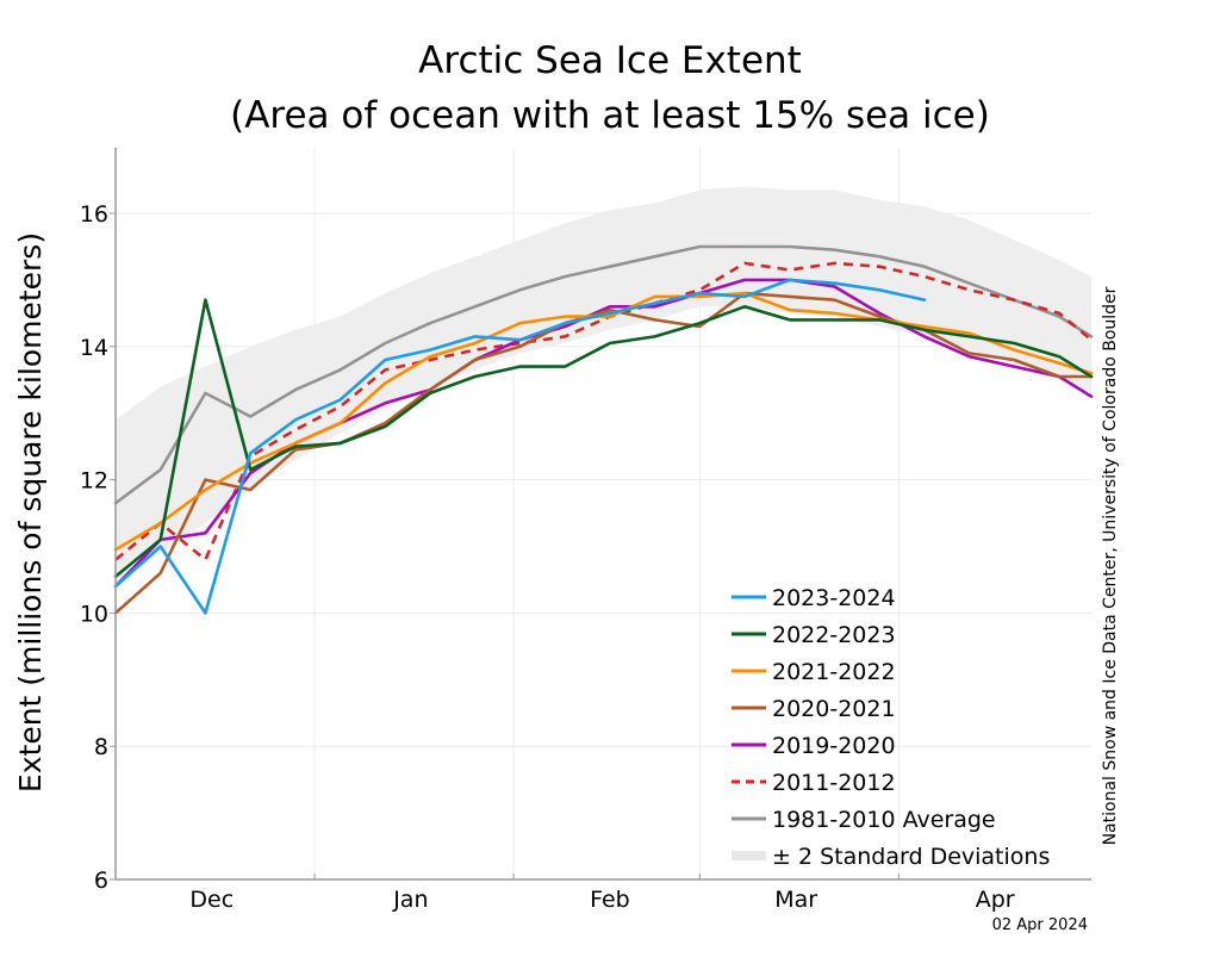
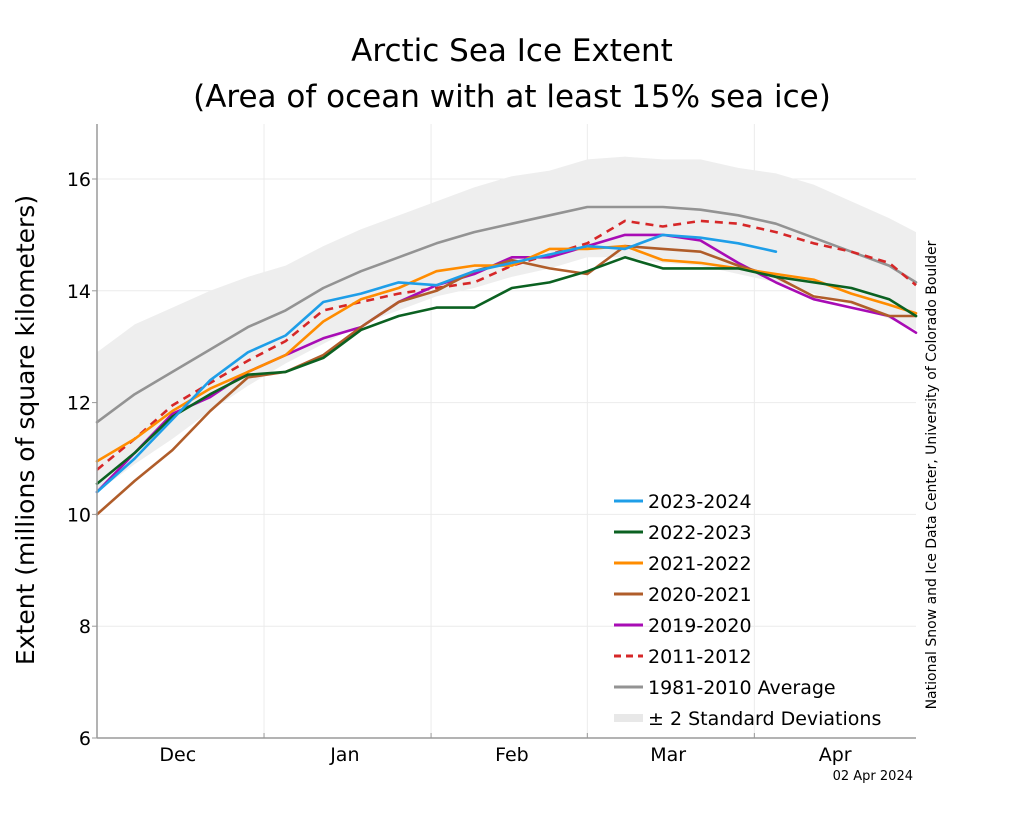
2023-2024/14: 10.0 -> 11.7
2022-2023/14: 14.7 -> 11.8
2020-2021/14: 12.0 -> 11.2
2019-2020/14: 11.2 -> 11.8
2011-2012/14: 10.8 -> 11.9
1981-2010 Average/14: 13.3 -> 12.6
